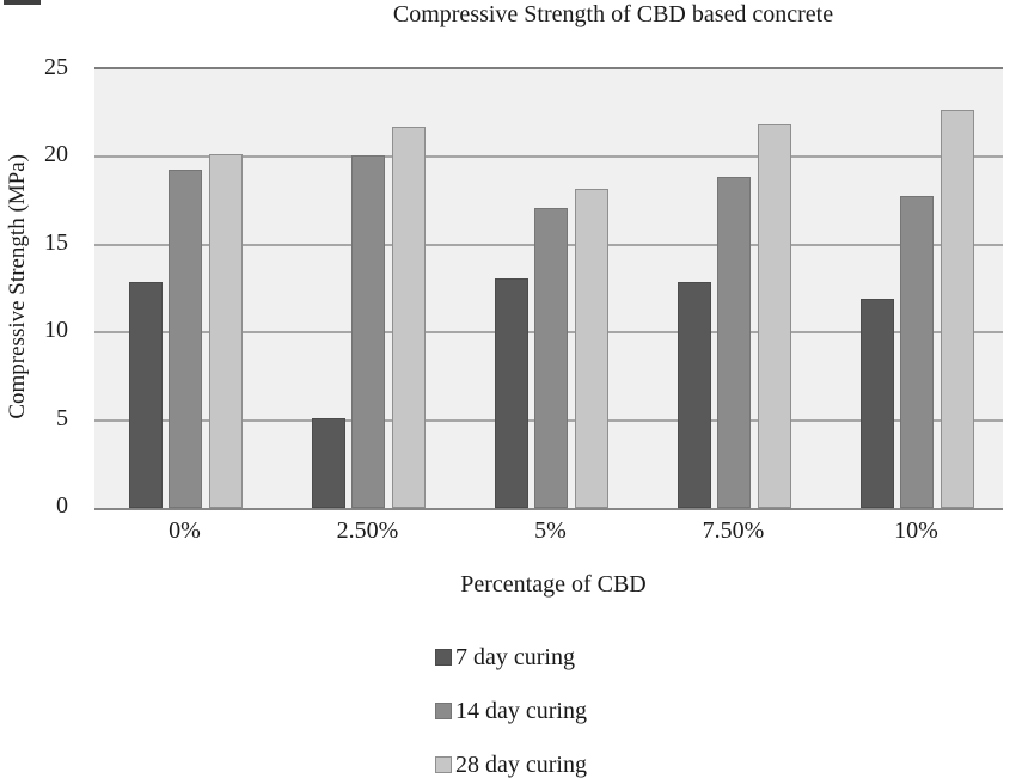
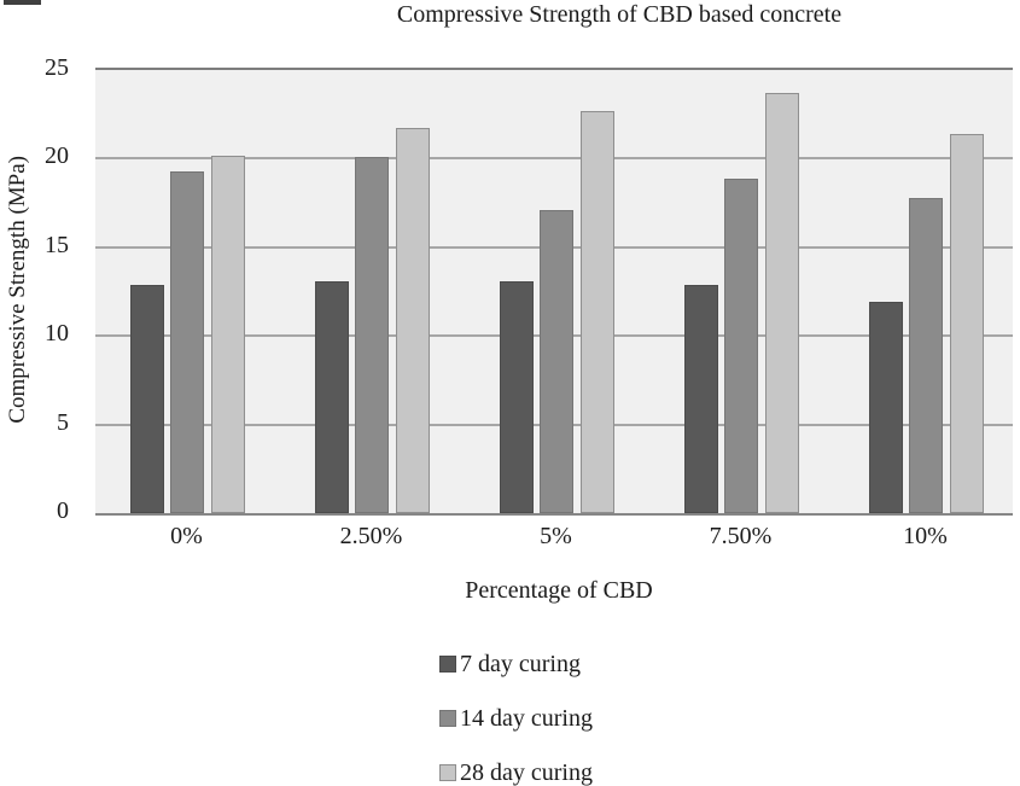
7 day curing/2.50%: 5.1 -> 13.1
28 day curing/5%: 18.2 -> 22.7
28 day curing/7.50%: 21.9 -> 23.7
28 day curing/10%: 22.7 -> 21.4
